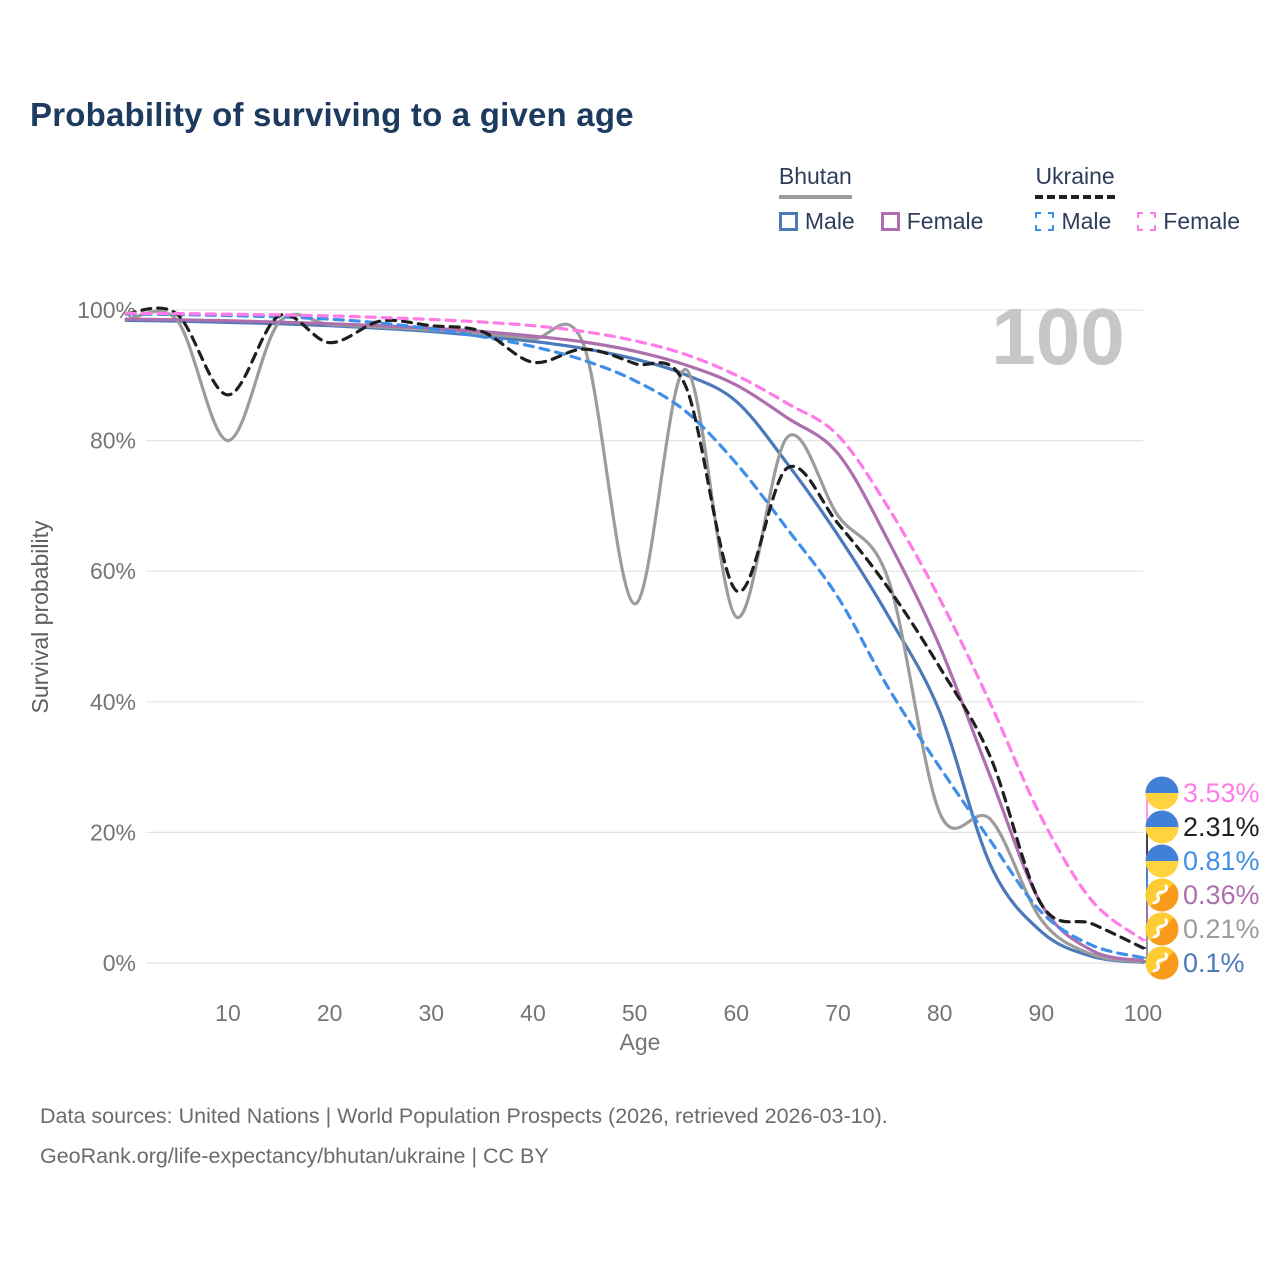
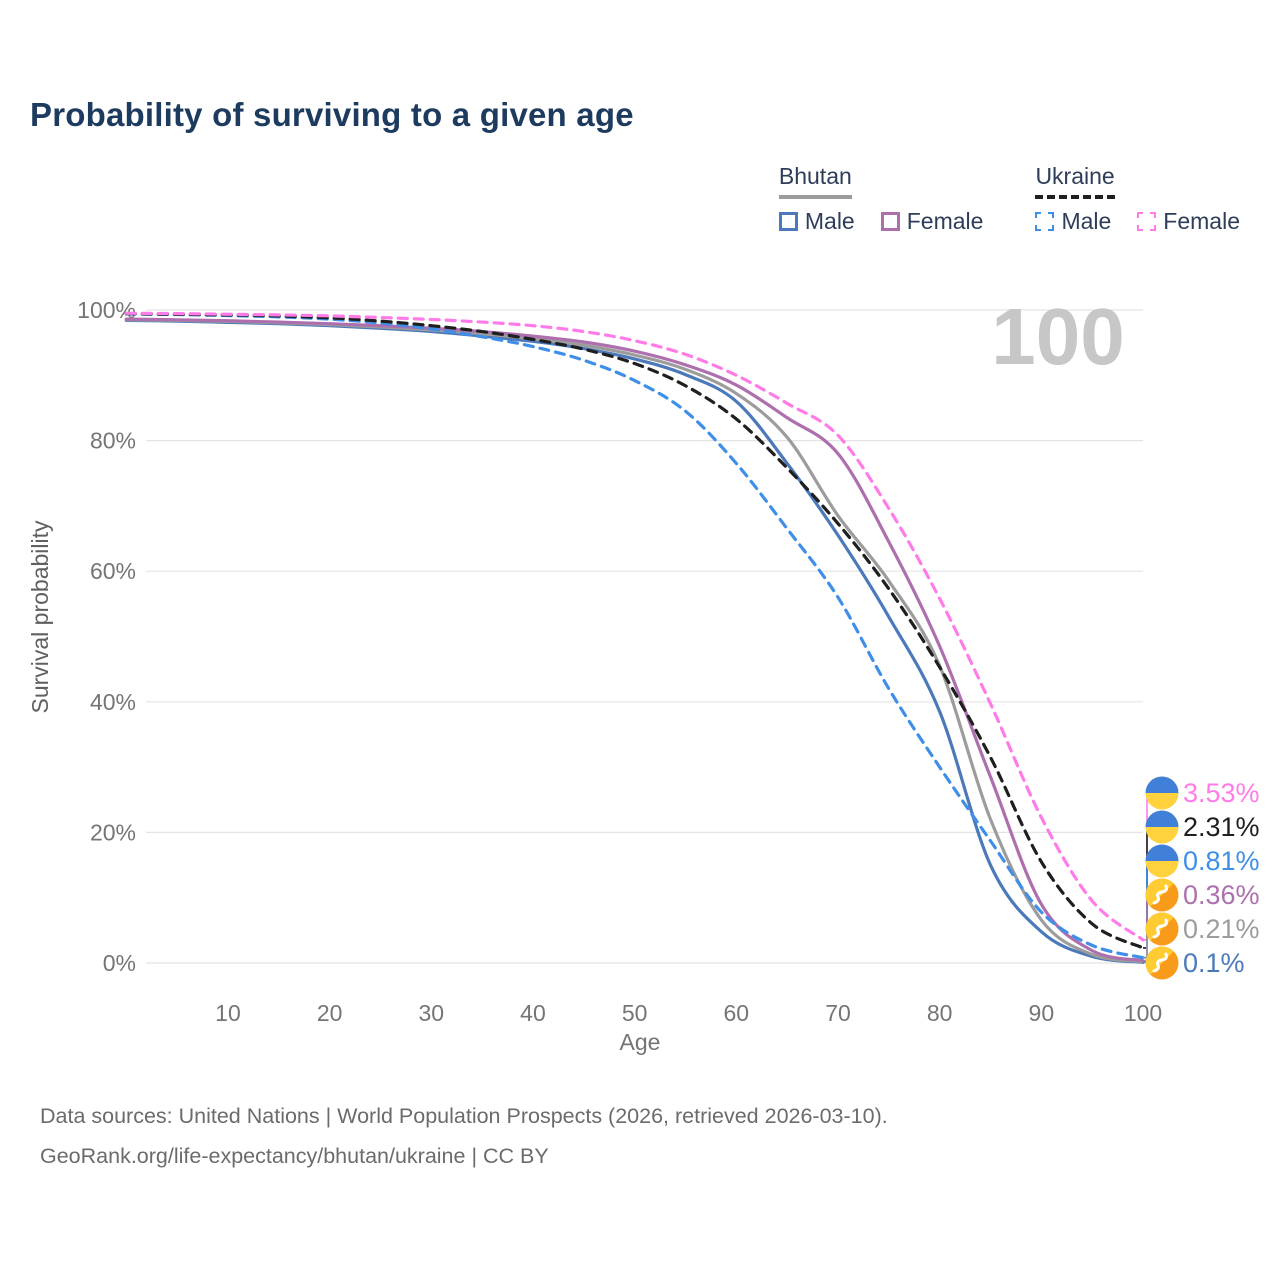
Bhutan/10: 80% -> 98%
Ukraine/10: 87% -> 99%
Ukraine/20: 95% -> 99%
Ukraine/40: 92% -> 96%
Bhutan/50: 55% -> 93%
Bhutan/60: 53% -> 87%
Ukraine/60: 57% -> 83%
Bhutan/80: 23% -> 46%
Ukraine/90: 9% -> 16%
